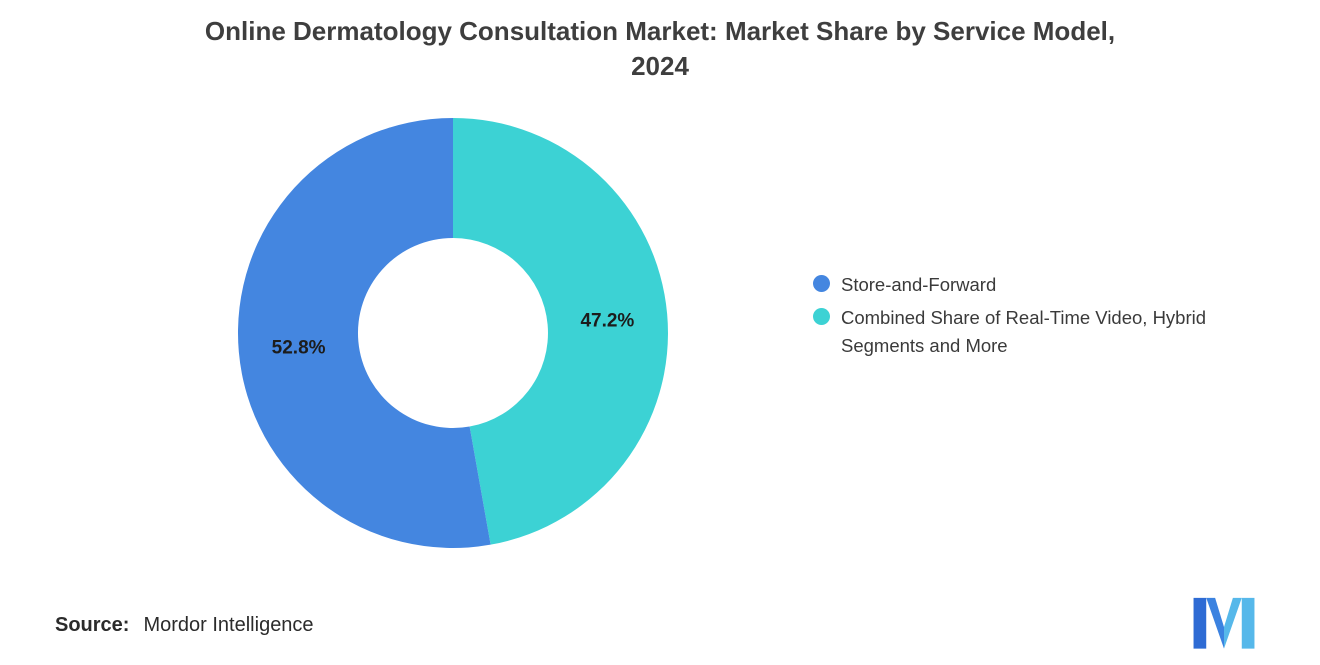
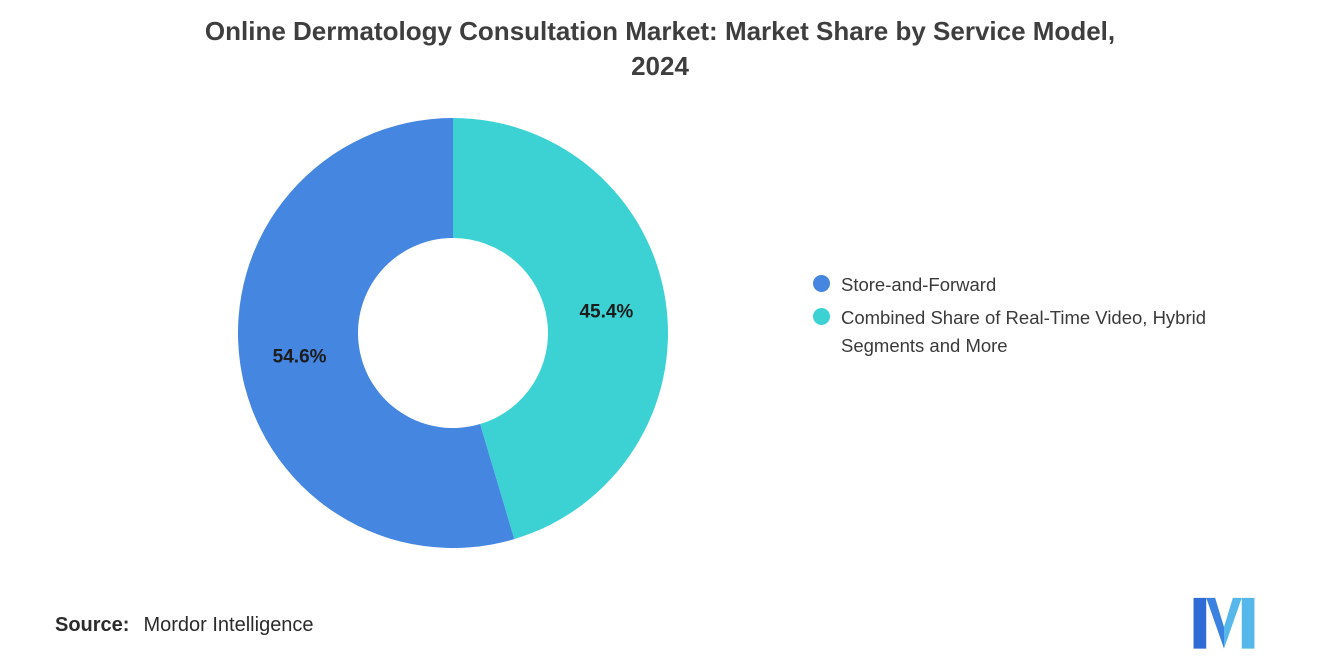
Store-and-Forward: 52.8% -> 54.6%
Combined Share of Real-Time Video, Hybrid Segments and More: 47.2% -> 45.4%
